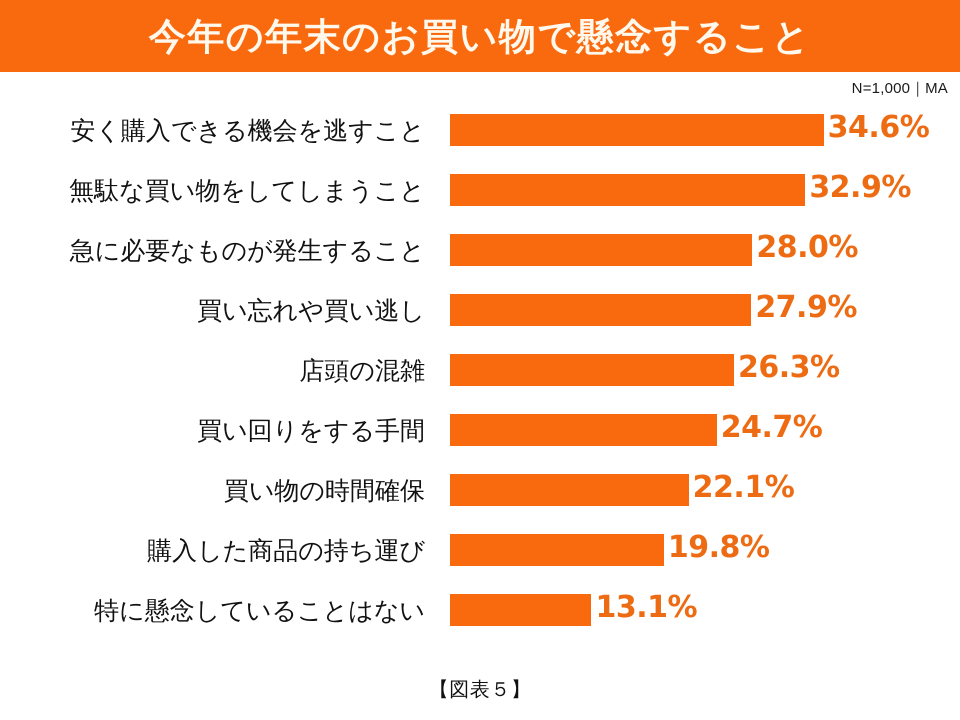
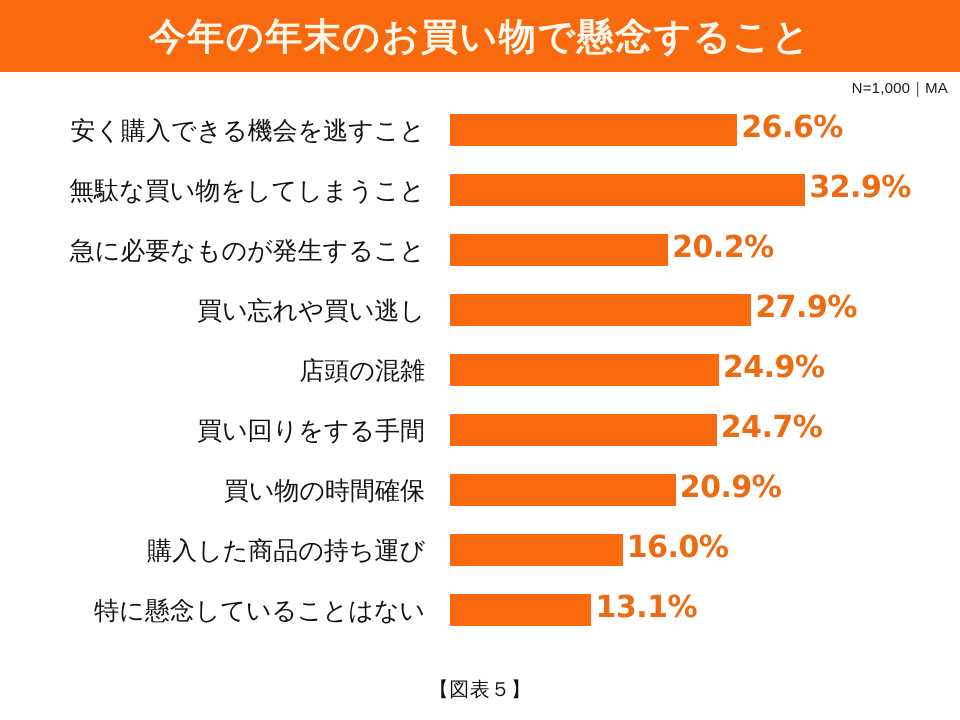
安く購入できる機会を逃すこと: 34.6% -> 26.6%
急に必要なものが発生すること: 28.0% -> 20.2%
店頭の混雑: 26.3% -> 24.9%
買い物の時間確保: 22.1% -> 20.9%
購入した商品の持ち運び: 19.8% -> 16.0%
